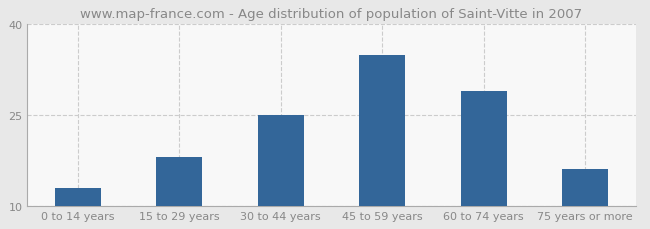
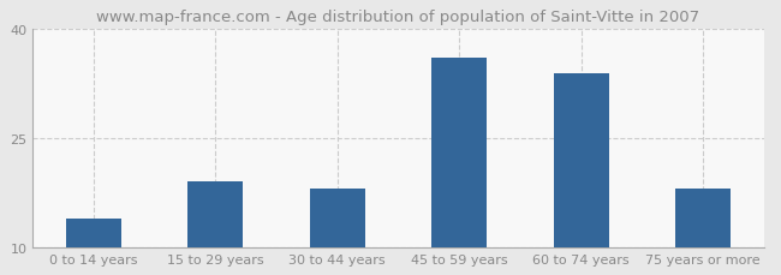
0 to 14 years: 13 -> 14
15 to 29 years: 18 -> 19
30 to 44 years: 25 -> 18
45 to 59 years: 35 -> 36
60 to 74 years: 29 -> 34
75 years or more: 16 -> 18
